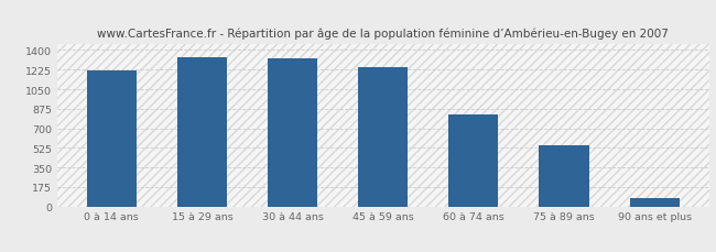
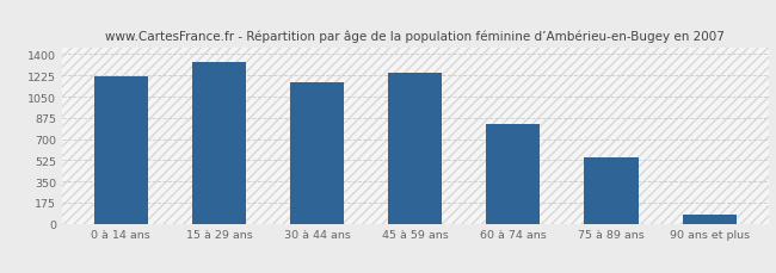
30 à 44 ans: 1330 -> 1170
